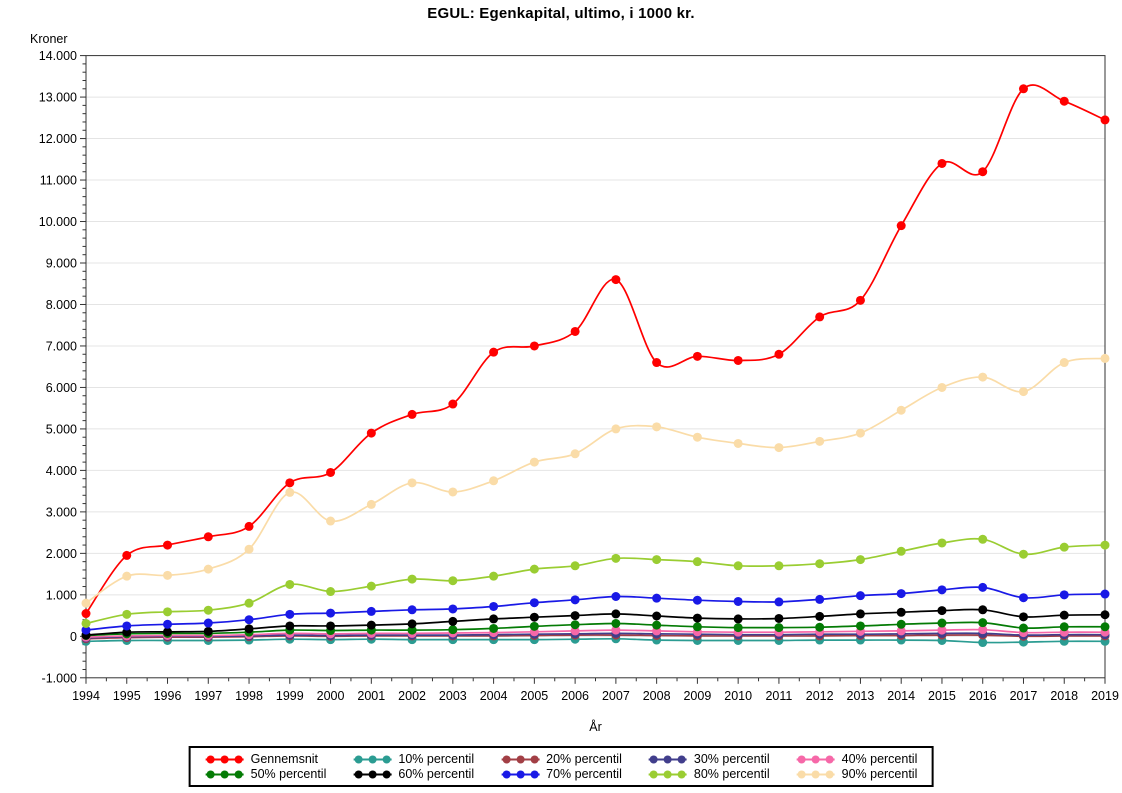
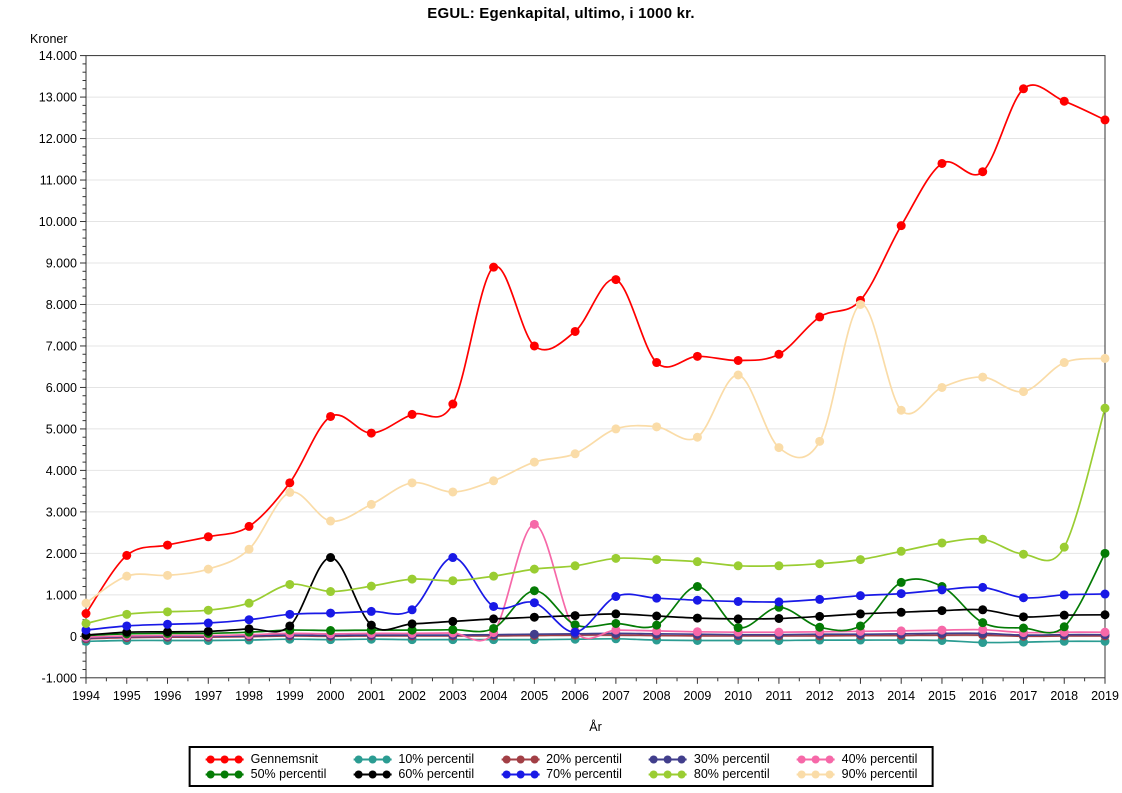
Gennemsnit/2000: 4000 -> 5300
60% percentil/2000: 200 -> 1900
70% percentil/2003: 700 -> 1900
Gennemsnit/2004: 6800 -> 8900
40% percentil/2005: 100 -> 2700
50% percentil/2005: 200 -> 1100
70% percentil/2006: 900 -> 100
50% percentil/2009: 200 -> 1200
90% percentil/2010: 4600 -> 6300
50% percentil/2011: 200 -> 700
90% percentil/2013: 4900 -> 8000
50% percentil/2014: 300 -> 1300
50% percentil/2015: 300 -> 1200
50% percentil/2019: 200 -> 2000
80% percentil/2019: 2200 -> 5500
